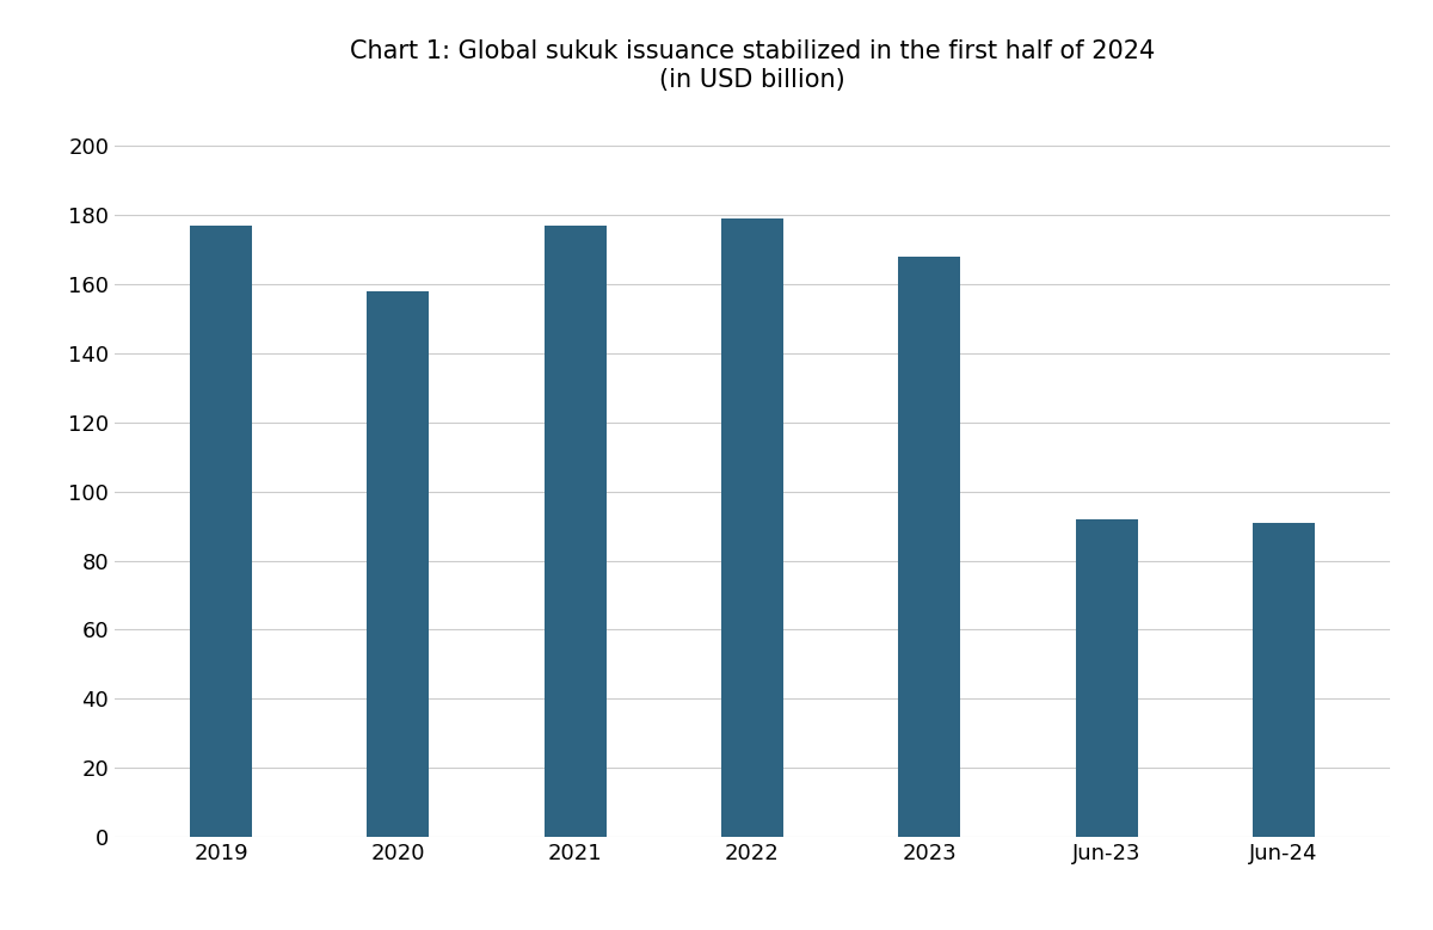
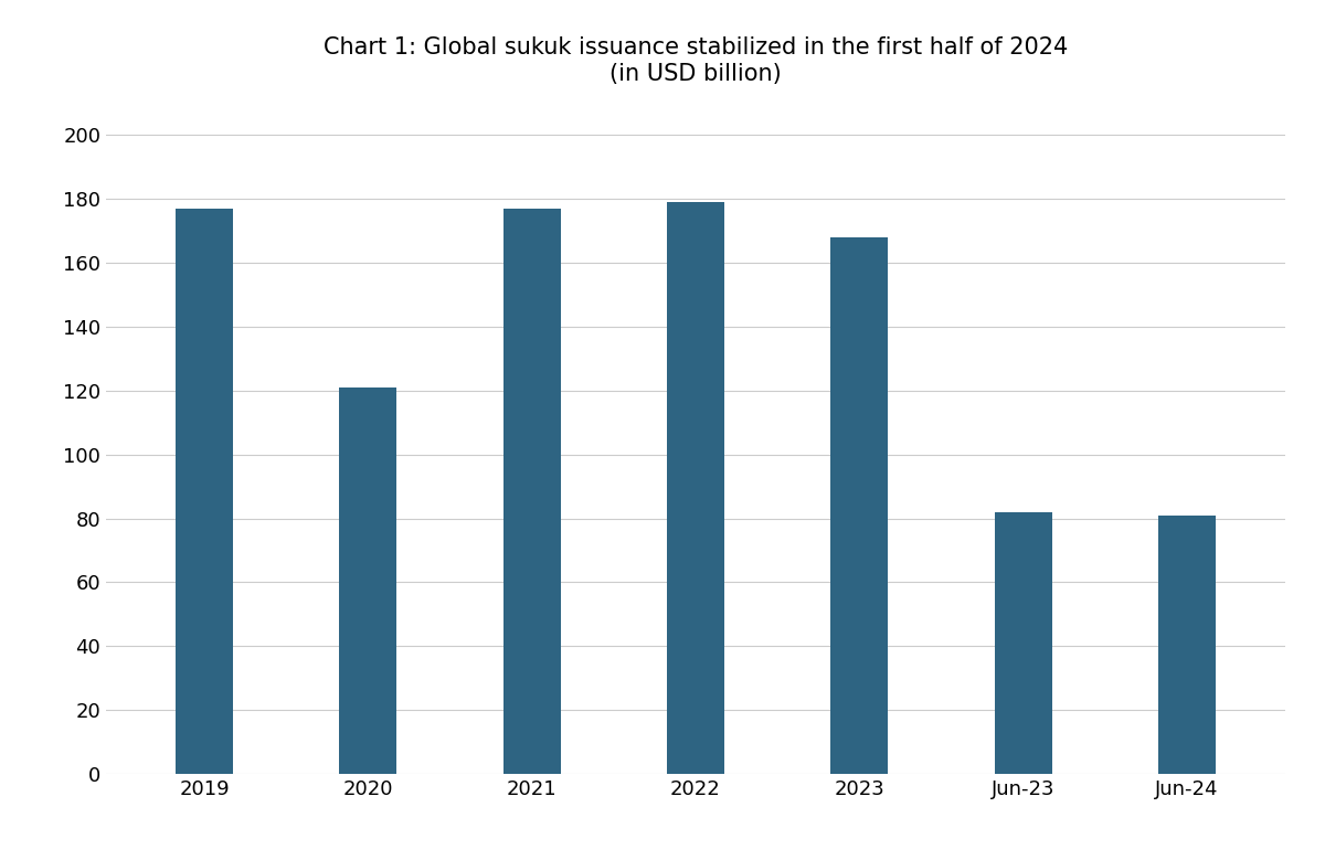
2020: 158 -> 121
Jun-23: 92 -> 82
Jun-24: 91 -> 81
